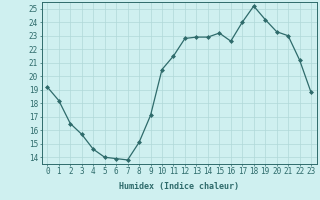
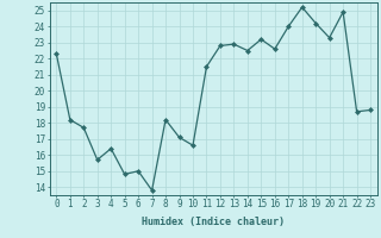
0: 19.2 -> 22.3
2: 16.5 -> 17.7
4: 14.6 -> 16.4
5: 14.0 -> 14.8
6: 13.9 -> 15.0
8: 15.1 -> 18.2
10: 20.5 -> 16.6
14: 22.9 -> 22.5
21: 23.0 -> 24.9
22: 21.2 -> 18.7
